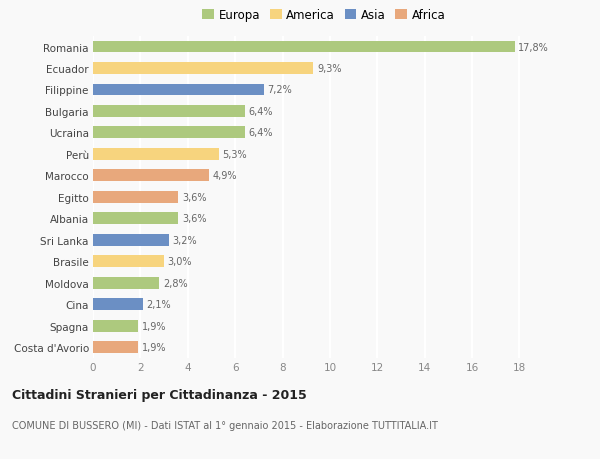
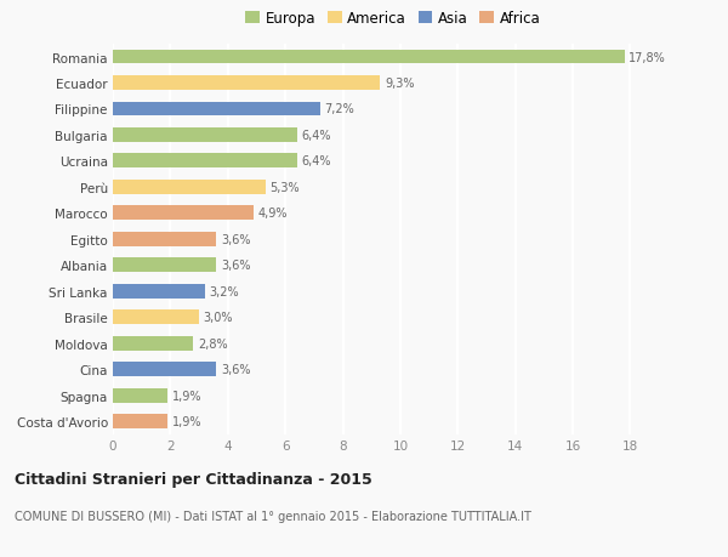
Cina: 2,1% -> 3,6%
